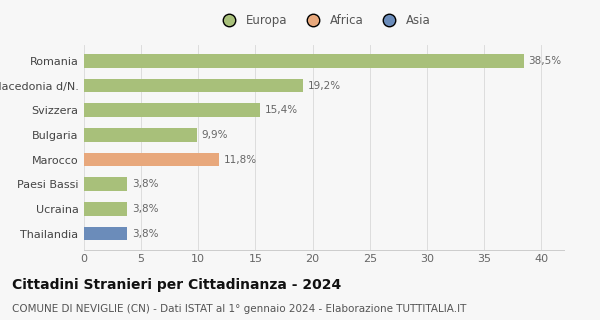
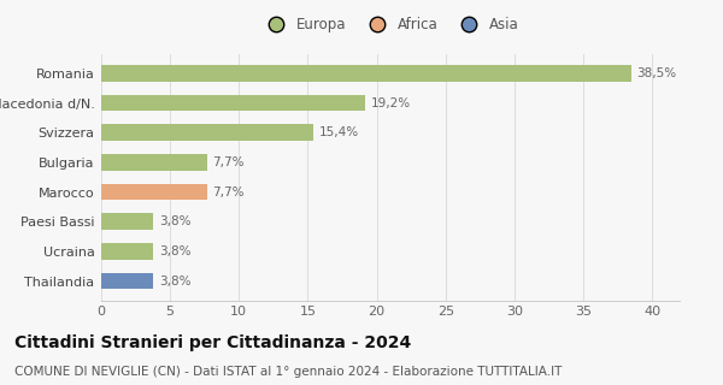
Bulgaria: 9,9% -> 7,7%
Marocco: 11,8% -> 7,7%
